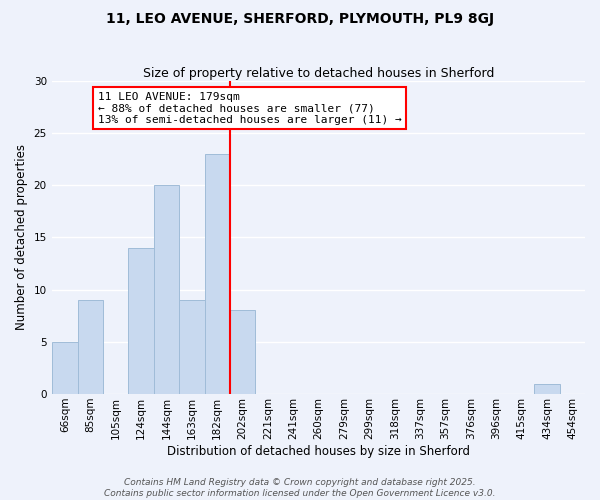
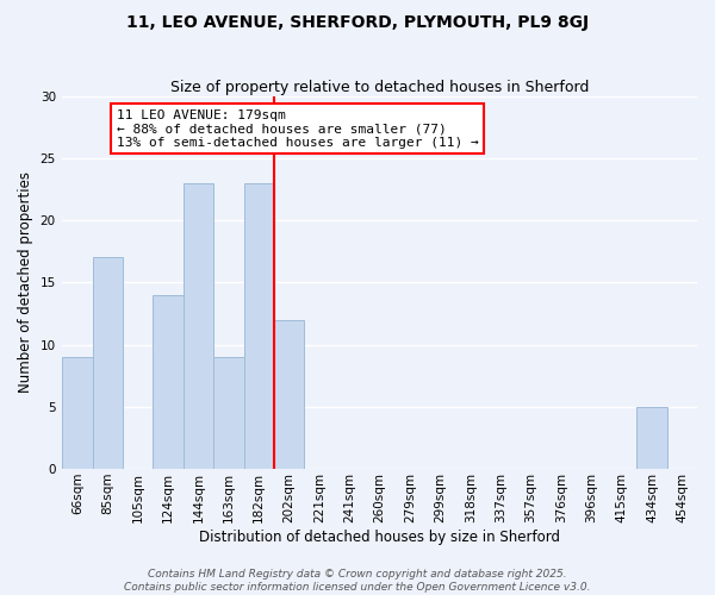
66sqm: 5 -> 9
85sqm: 9 -> 17
144sqm: 20 -> 23
202sqm: 8 -> 12
434sqm: 1 -> 5
